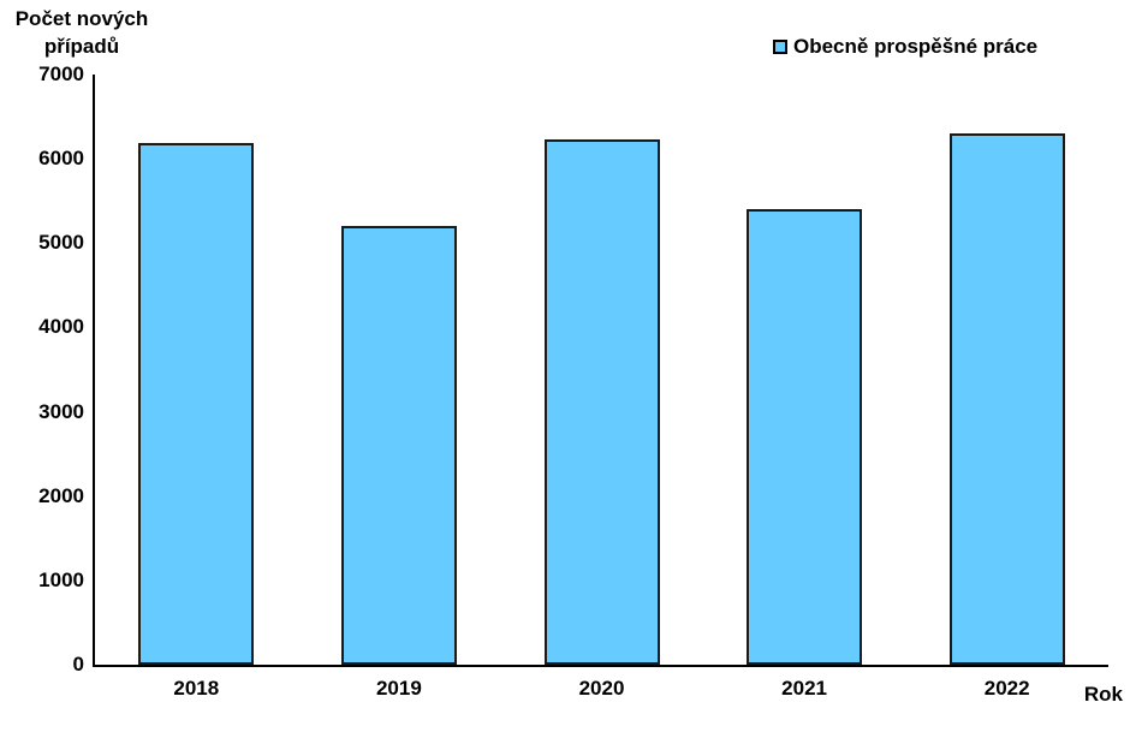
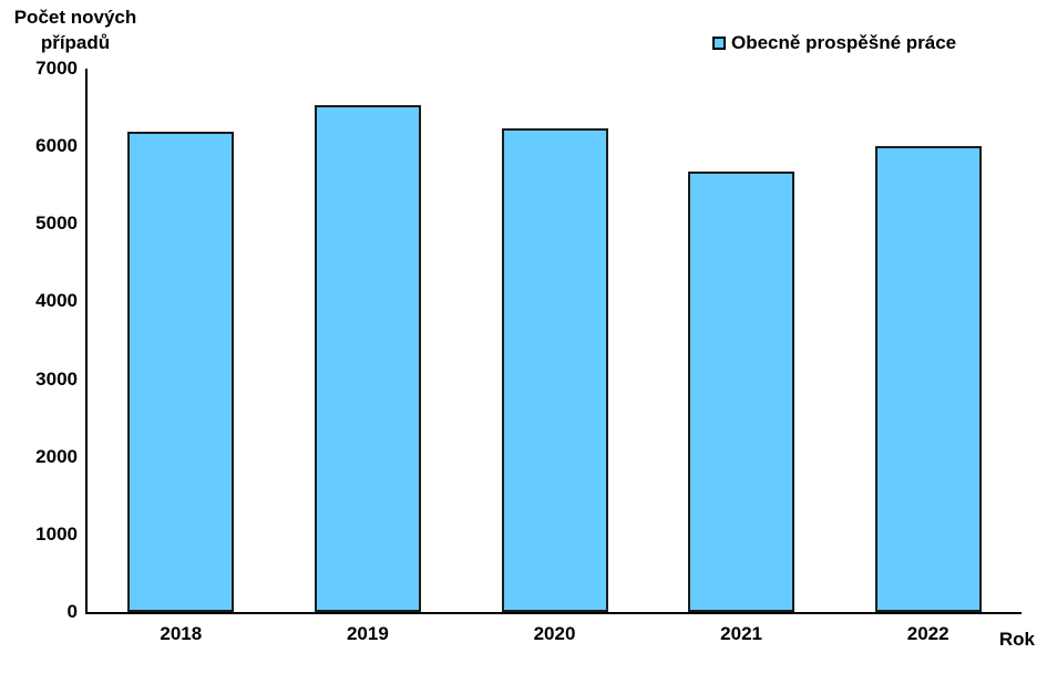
2019: 5200 -> 6500
2021: 5400 -> 5700
2022: 6300 -> 6000
